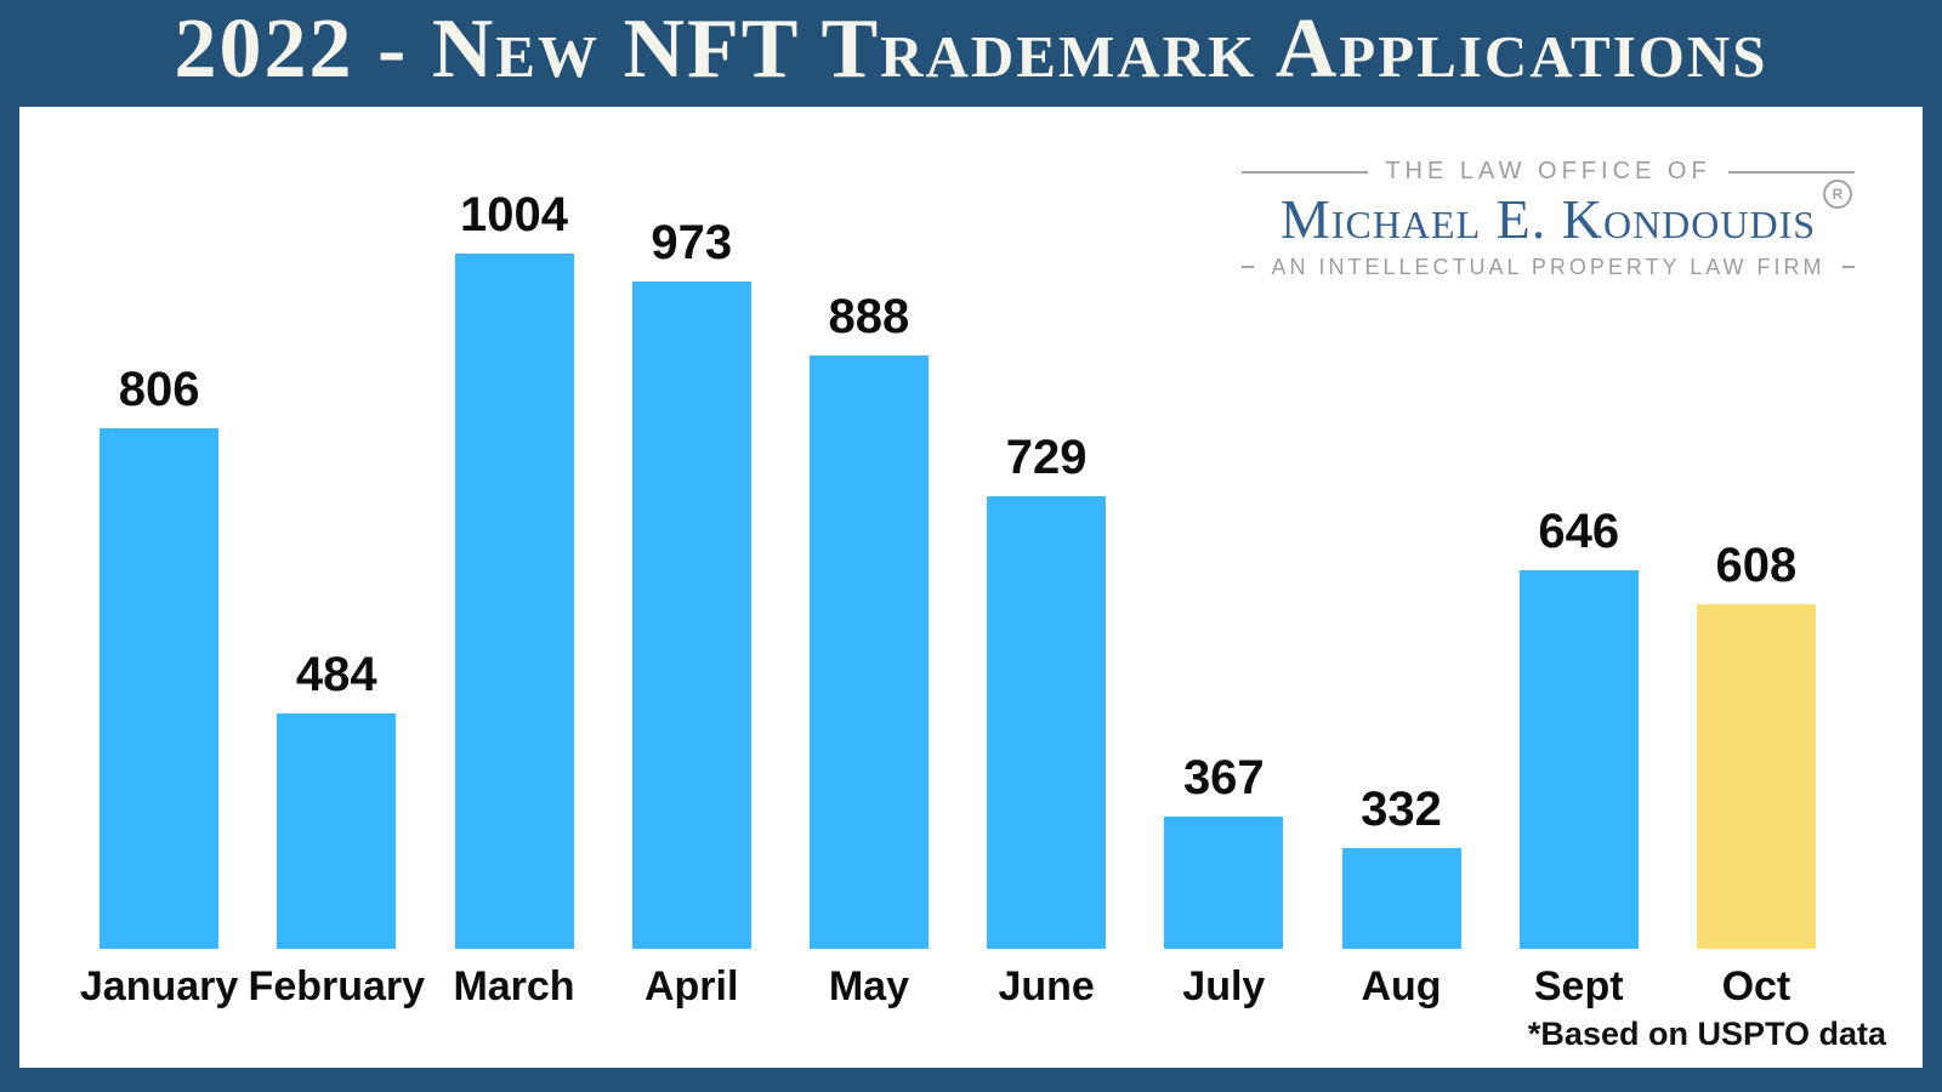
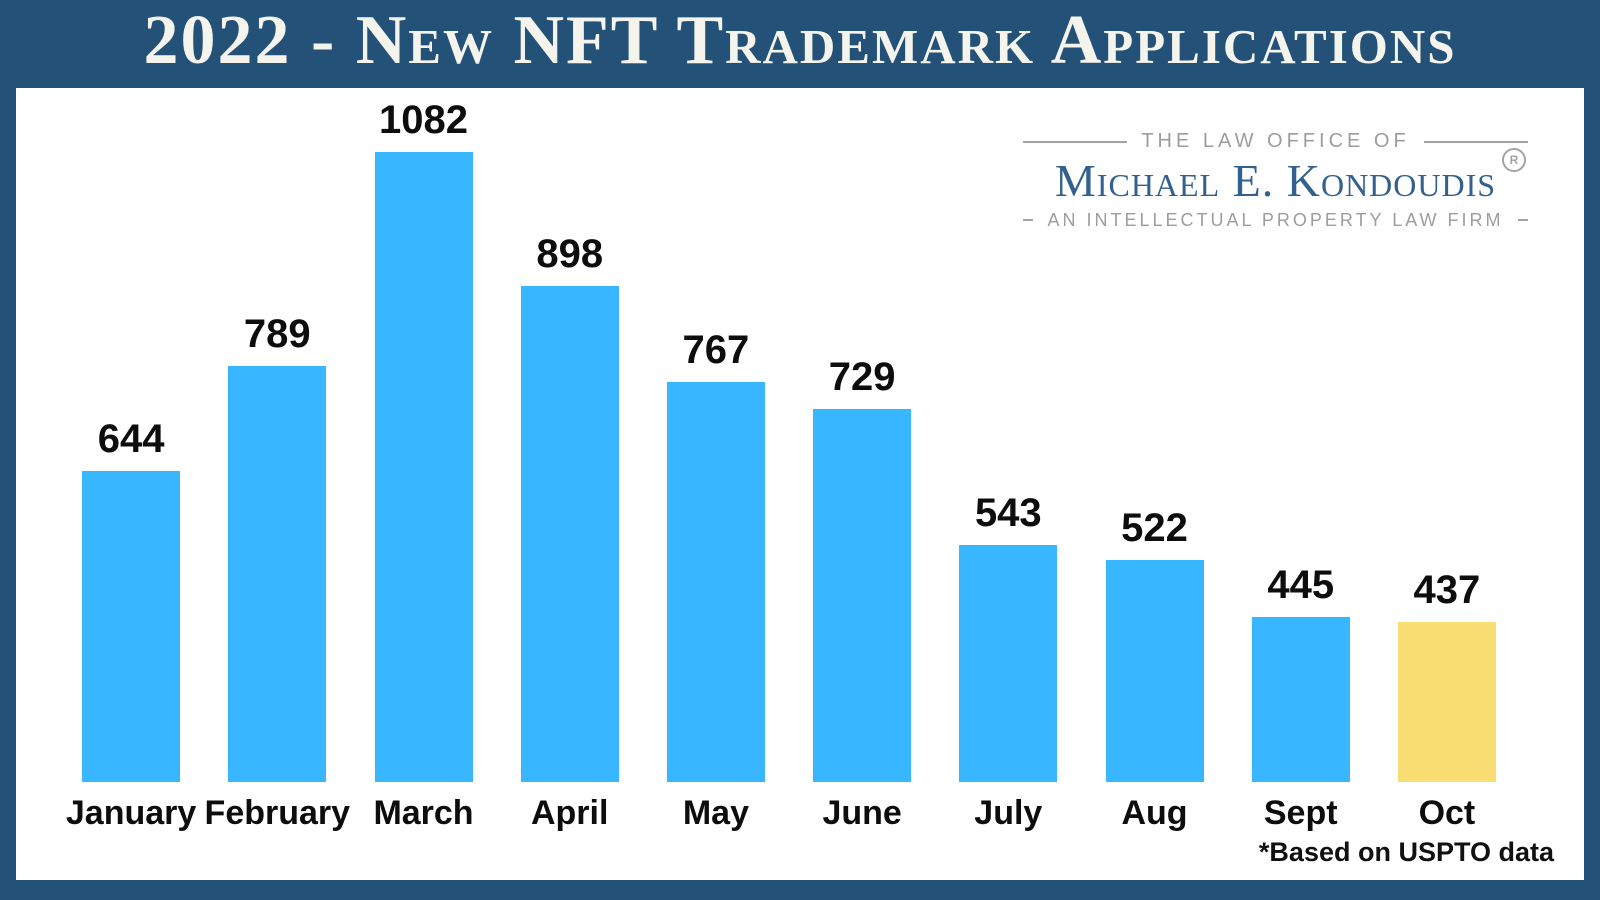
January: 806 -> 644
February: 484 -> 789
March: 1004 -> 1082
April: 973 -> 898
May: 888 -> 767
July: 367 -> 543
Aug: 332 -> 522
Sept: 646 -> 445
Oct: 608 -> 437
